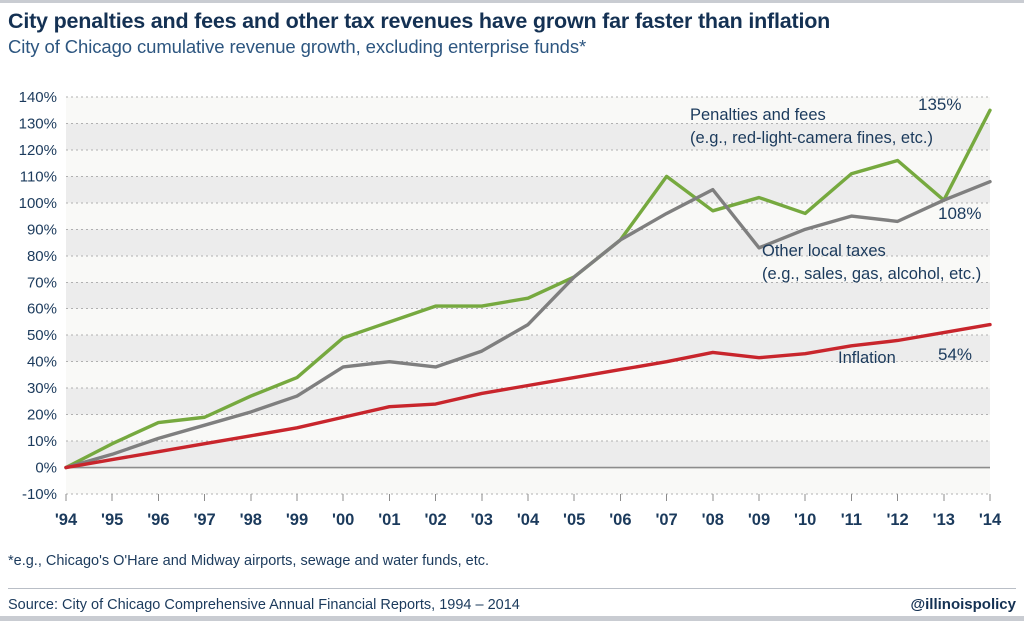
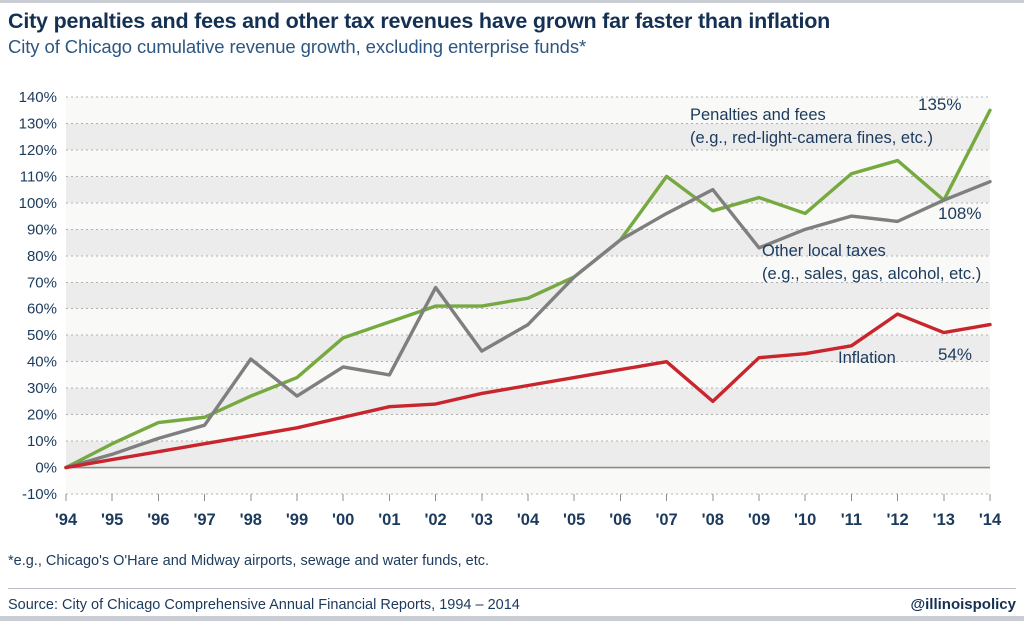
Other local taxes/'98: 21% -> 41%
Other local taxes/'01: 40% -> 35%
Other local taxes/'02: 38% -> 68%
Inflation/'08: 44% -> 25%
Inflation/'12: 48% -> 58%
